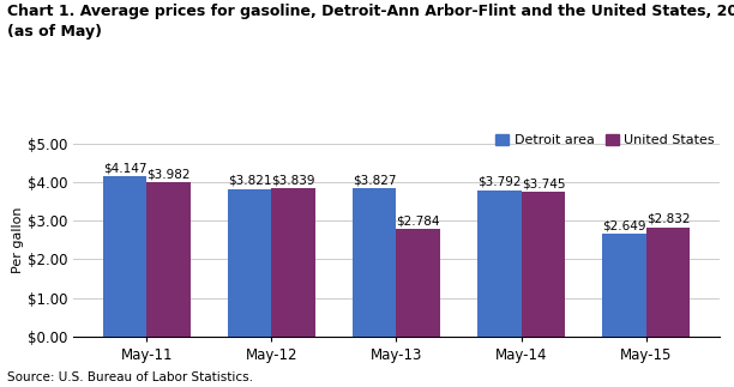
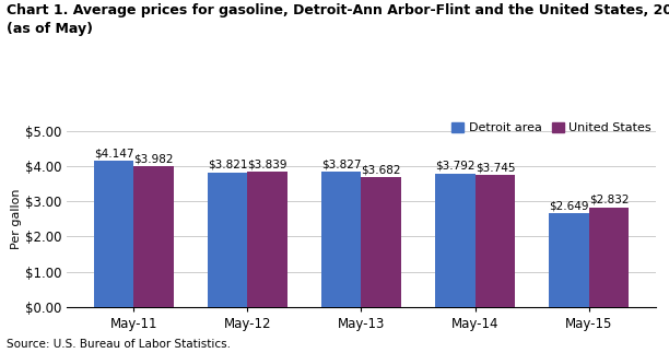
United States/May-13: $2.784 -> $3.682
